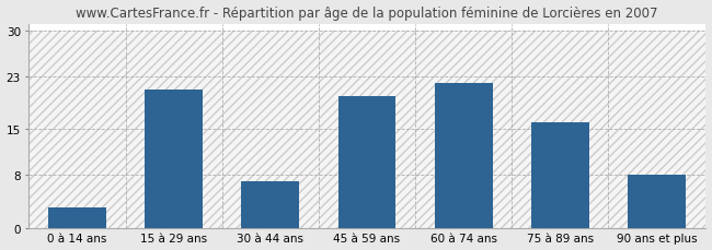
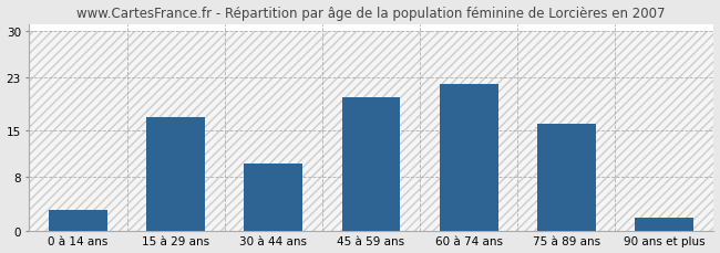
15 à 29 ans: 21 -> 17
30 à 44 ans: 7 -> 10
90 ans et plus: 8 -> 2
